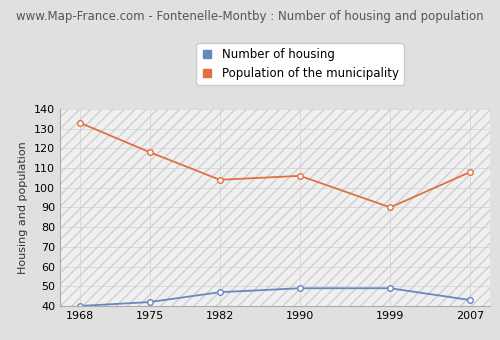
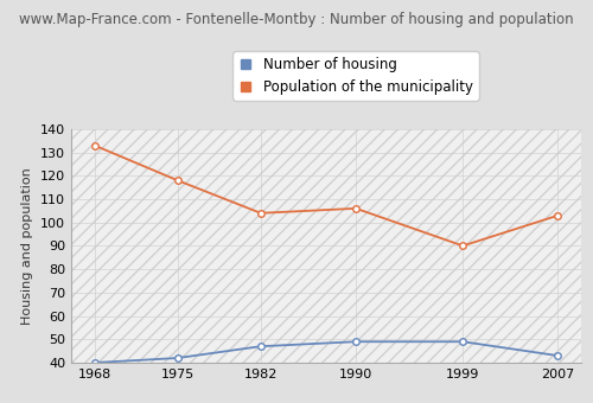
Population of the municipality/2007: 108 -> 103
